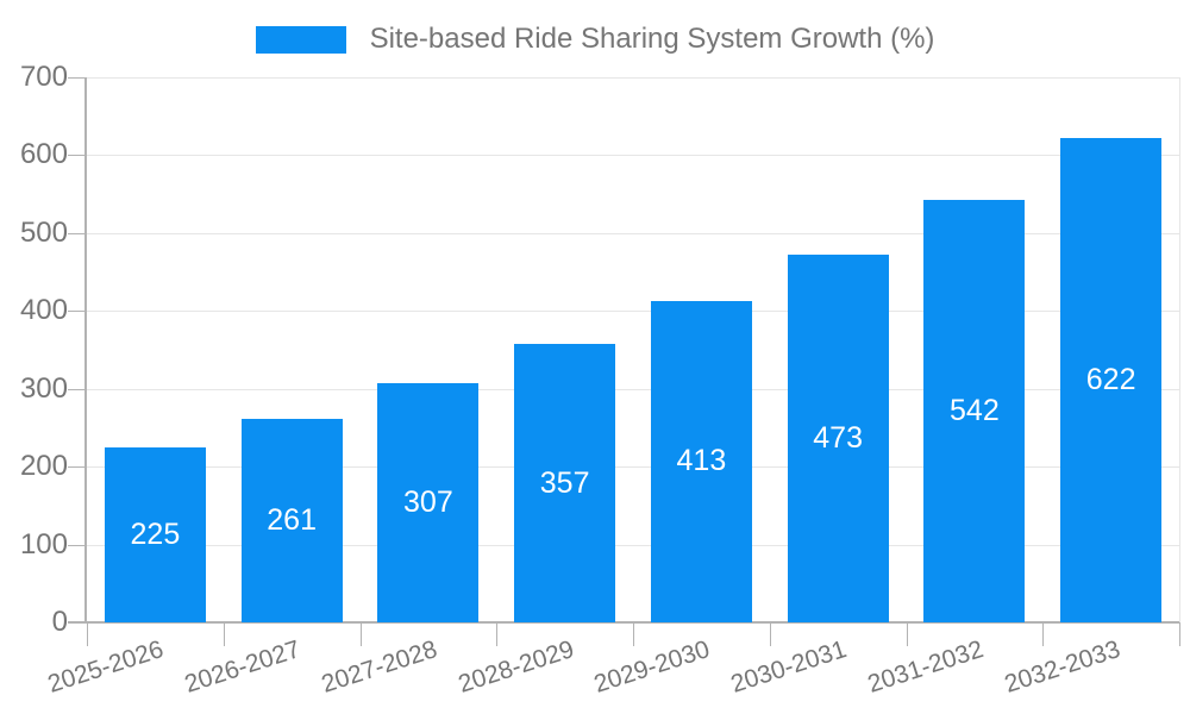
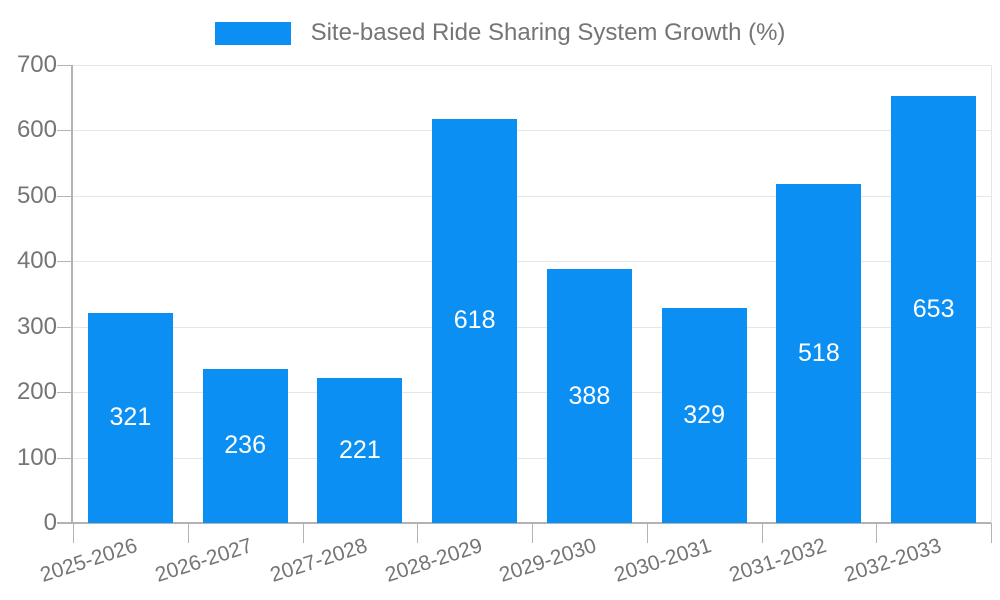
2025-2026: 225 -> 321
2026-2027: 261 -> 236
2027-2028: 307 -> 221
2028-2029: 357 -> 618
2029-2030: 413 -> 388
2030-2031: 473 -> 329
2031-2032: 542 -> 518
2032-2033: 622 -> 653
